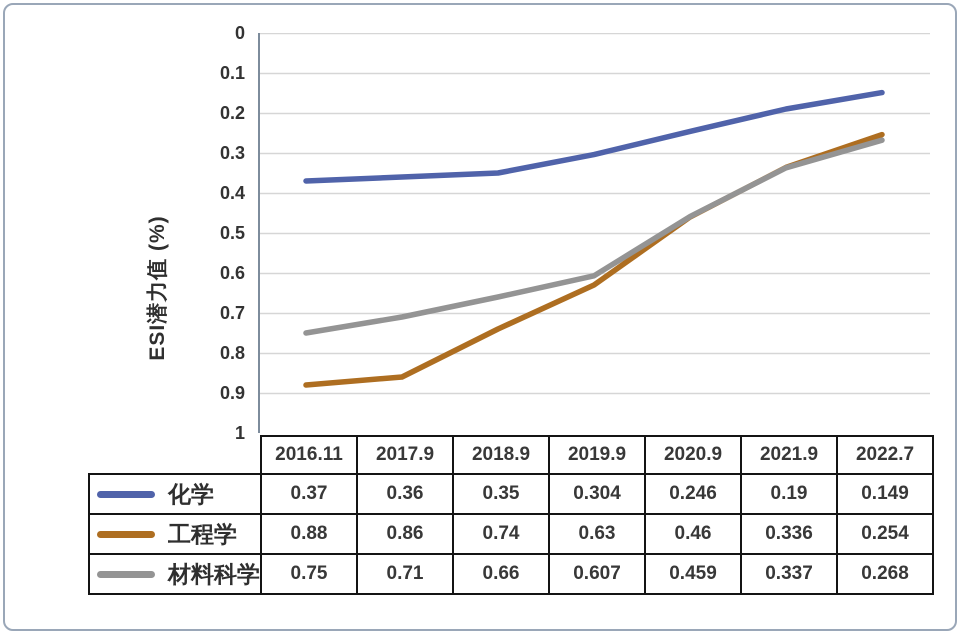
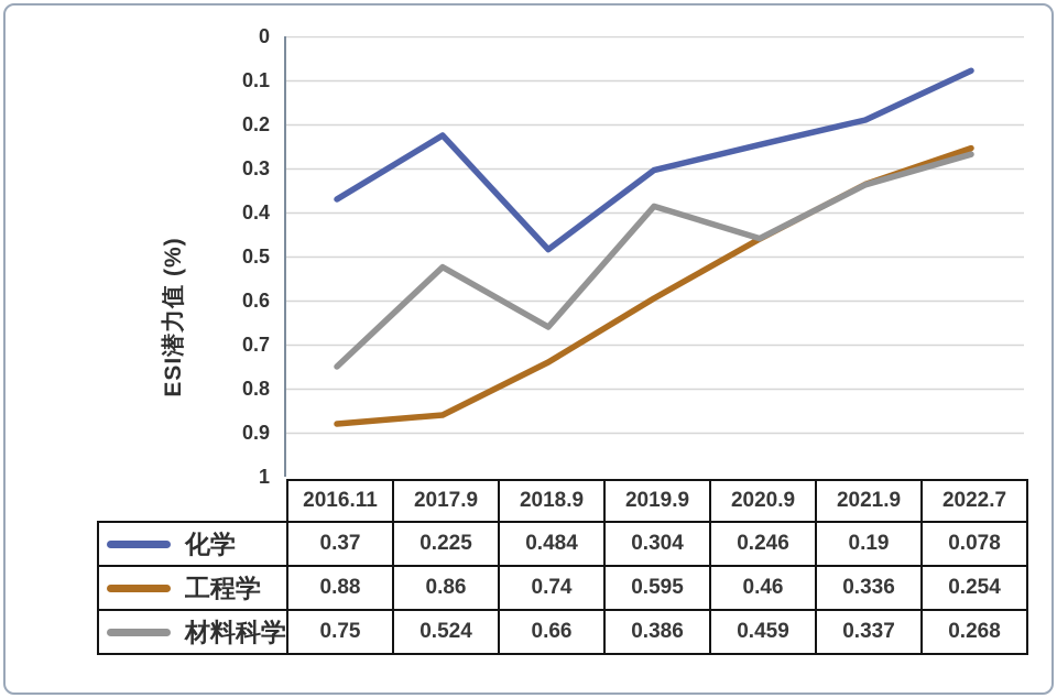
化学/2017.9: 0.36 -> 0.225
材料科学/2017.9: 0.71 -> 0.524
化学/2018.9: 0.35 -> 0.484
工程学/2019.9: 0.63 -> 0.595
材料科学/2019.9: 0.607 -> 0.386
化学/2022.7: 0.149 -> 0.078
